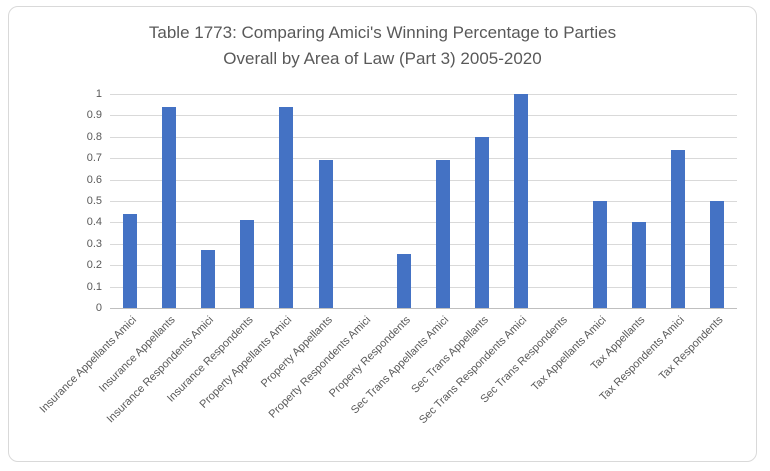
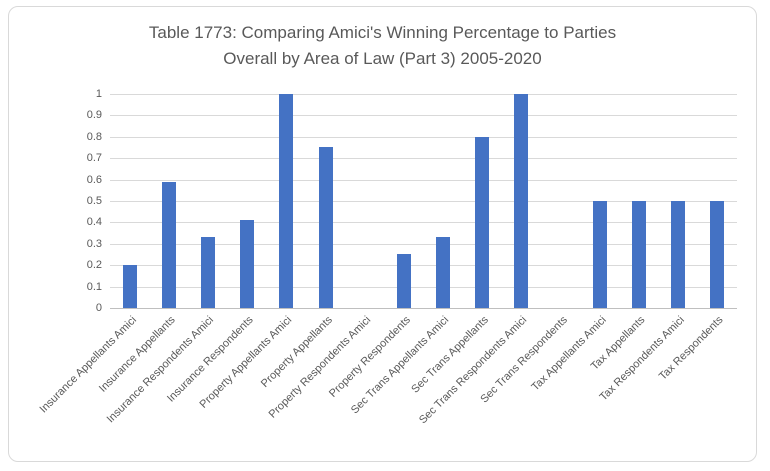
Insurance Appellants Amici: 0.44 -> 0.20
Insurance Appellants: 0.94 -> 0.59
Insurance Respondents Amici: 0.27 -> 0.33
Property Appellants Amici: 0.94 -> 1.00
Property Appellants: 0.69 -> 0.75
Sec Trans Appellants Amici: 0.69 -> 0.33
Tax Appellants: 0.40 -> 0.50
Tax Respondents Amici: 0.74 -> 0.50
